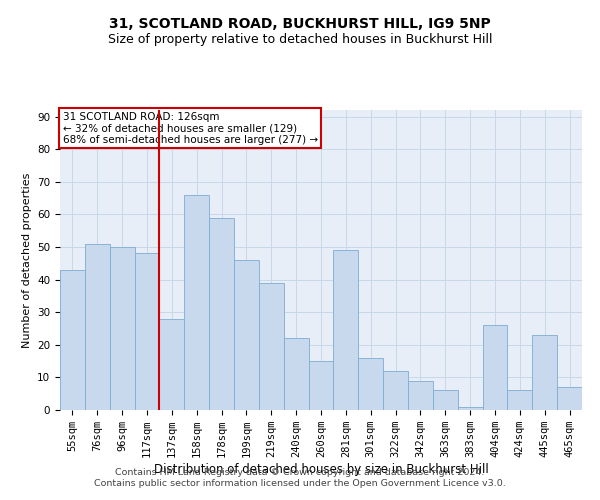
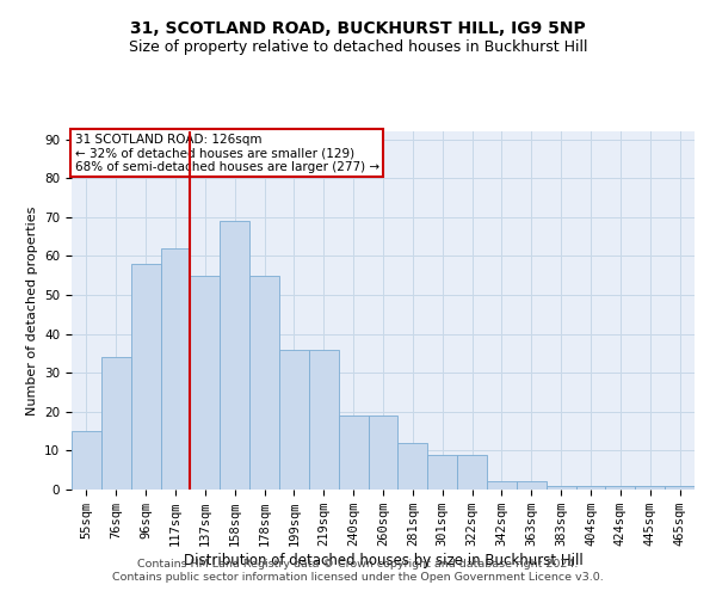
55sqm: 43 -> 15
76sqm: 51 -> 34
96sqm: 50 -> 58
117sqm: 48 -> 62
137sqm: 28 -> 55
158sqm: 66 -> 69
178sqm: 59 -> 55
199sqm: 46 -> 36
219sqm: 39 -> 36
240sqm: 22 -> 19
260sqm: 15 -> 19
281sqm: 49 -> 12
301sqm: 16 -> 9
322sqm: 12 -> 9
342sqm: 9 -> 2
363sqm: 6 -> 2
404sqm: 26 -> 1
424sqm: 6 -> 1
445sqm: 23 -> 1
465sqm: 7 -> 1
